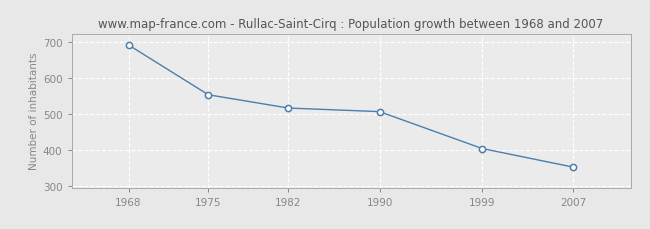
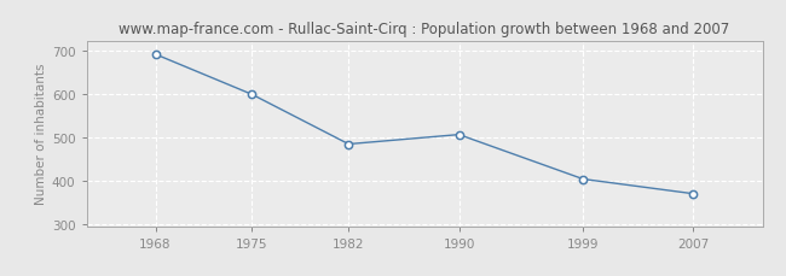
1975: 554 -> 600
1982: 517 -> 485
2007: 352 -> 370
